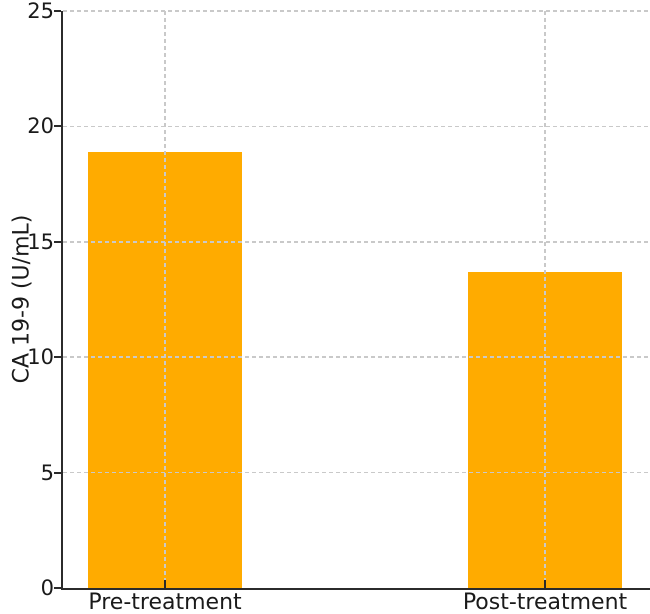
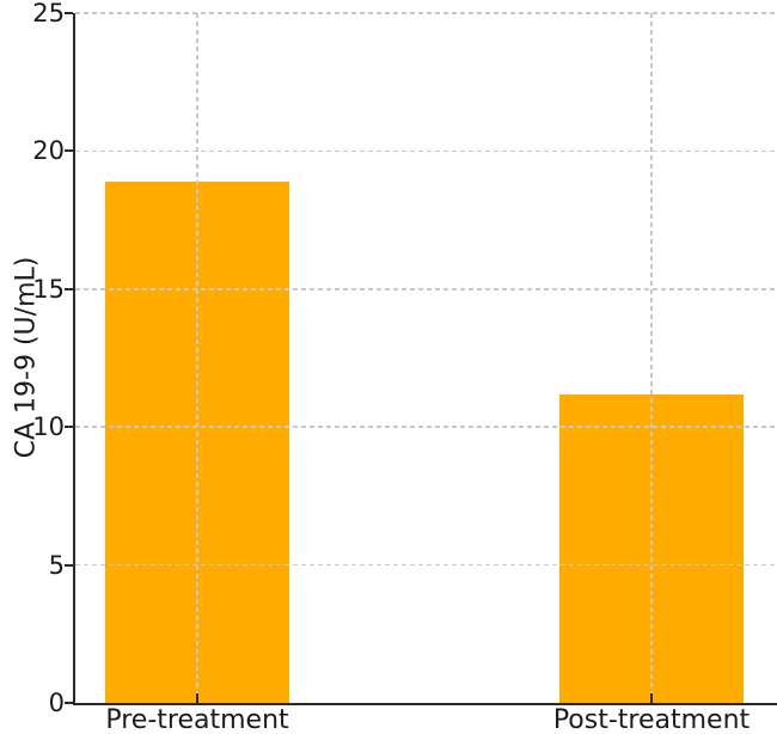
Post-treatment: 13.7 -> 11.2
